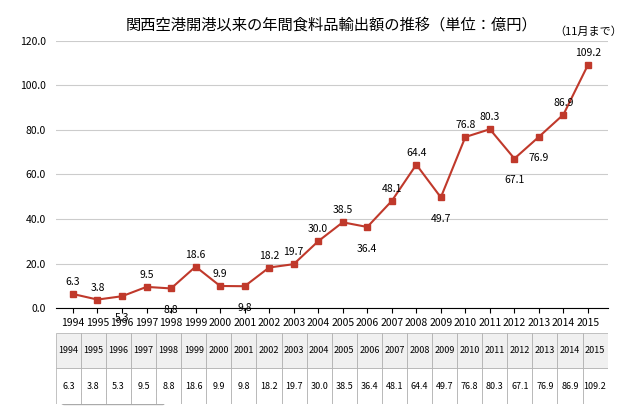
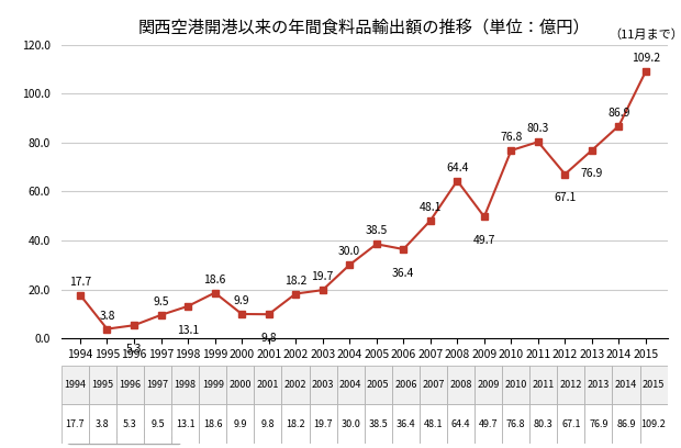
1994: 6.3 -> 17.7
1998: 8.8 -> 13.1
